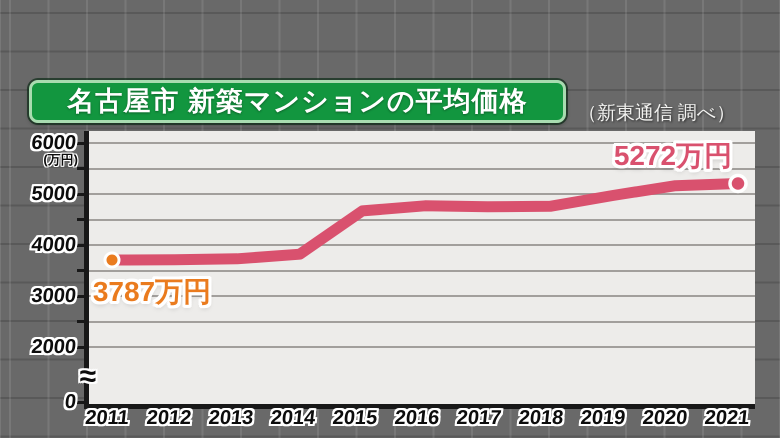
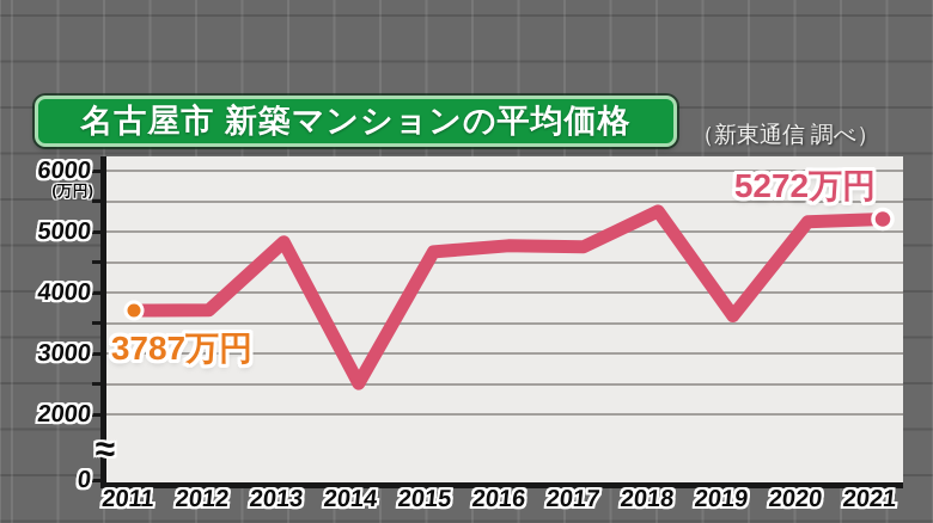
2013: 3800 -> 4900
2014: 3900 -> 2600
2018: 4800 -> 5400
2019: 5000 -> 3700
